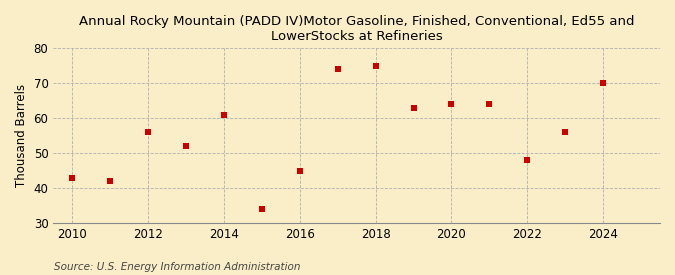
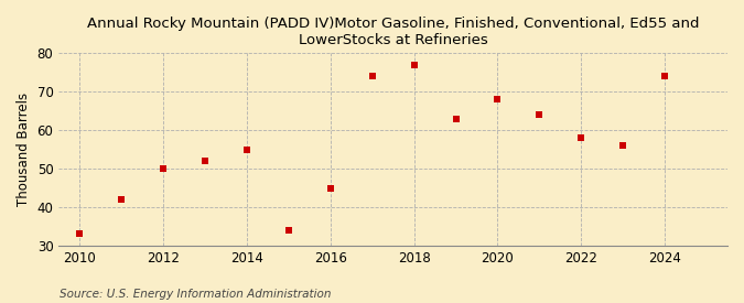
2010: 43 -> 33
2012: 56 -> 50
2014: 61 -> 55
2018: 75 -> 77
2020: 64 -> 68
2022: 48 -> 58
2024: 70 -> 74
